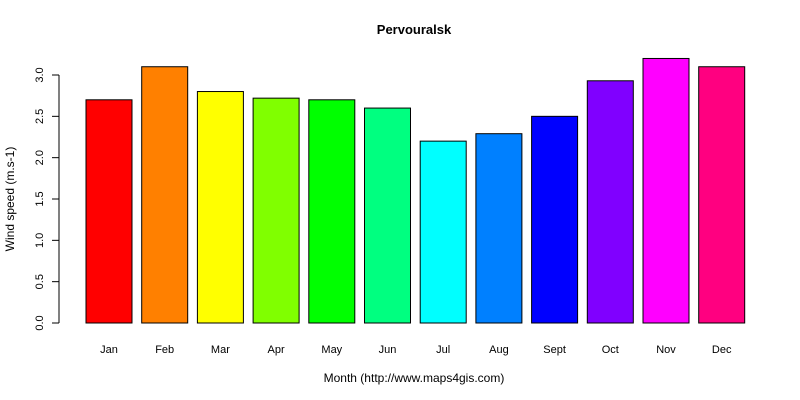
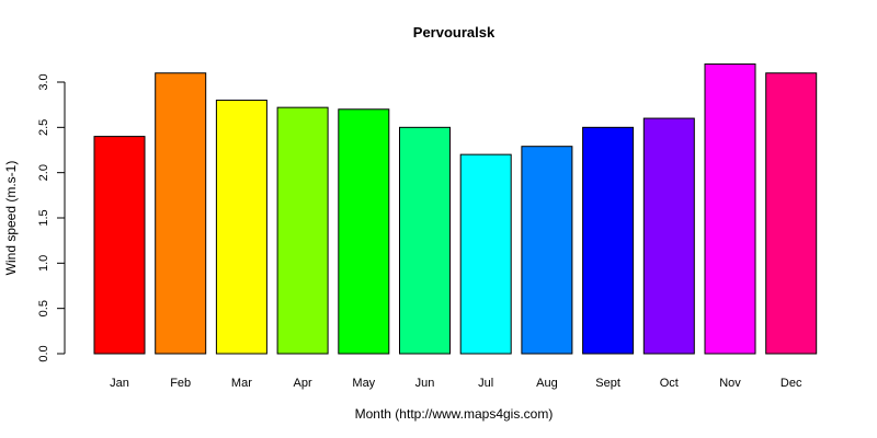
Jan: 2.7 -> 2.4
Jun: 2.6 -> 2.5
Oct: 2.9 -> 2.6
